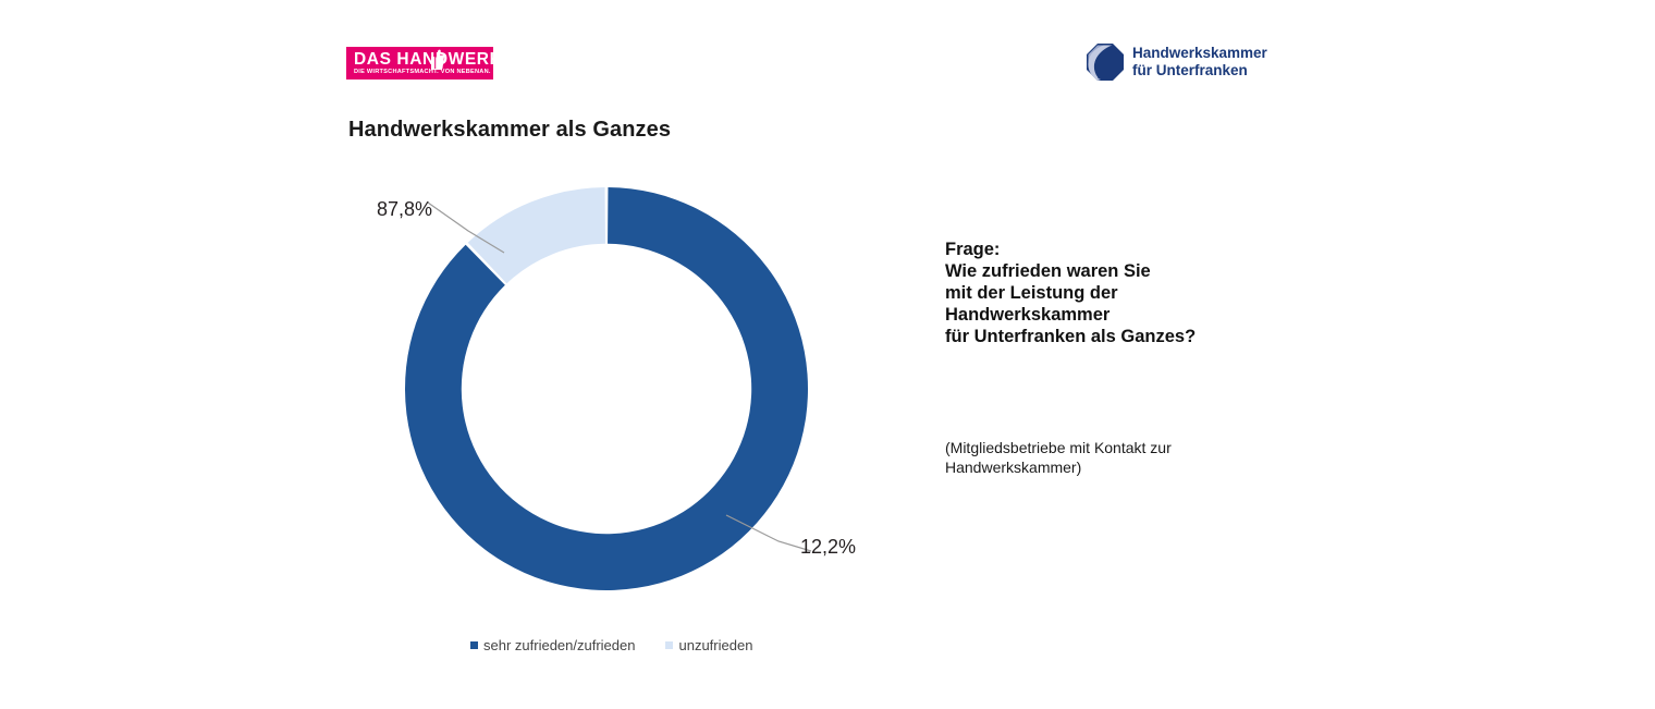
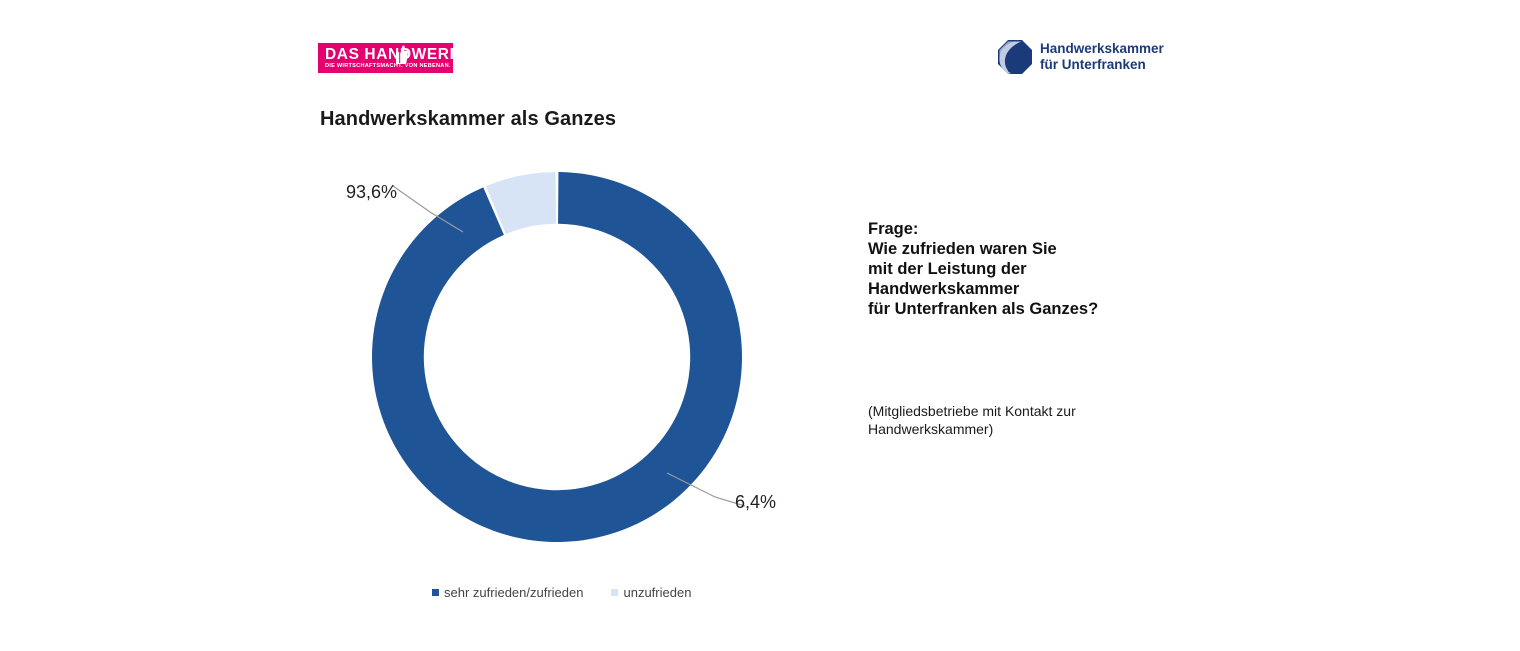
sehr zufrieden/zufrieden: 87,8% -> 93,6%
unzufrieden: 12,2% -> 6,4%
